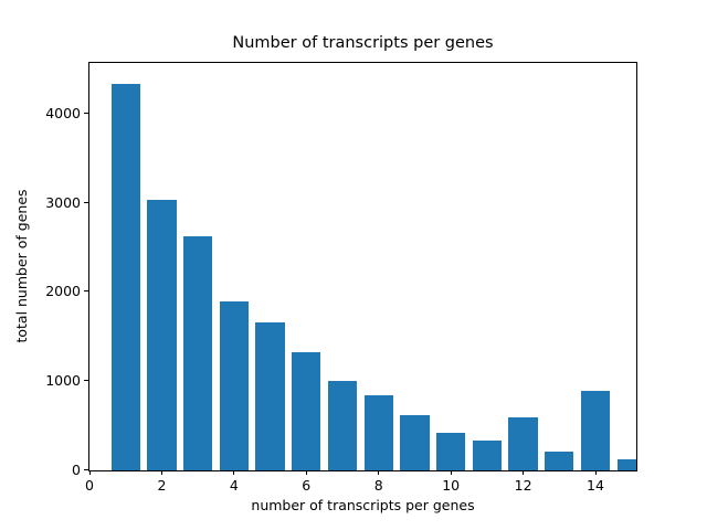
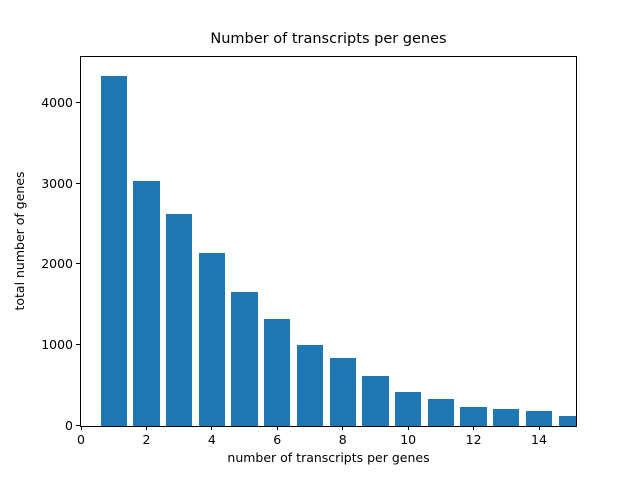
4: 1900 -> 2200
12: 600 -> 200
14: 900 -> 200
